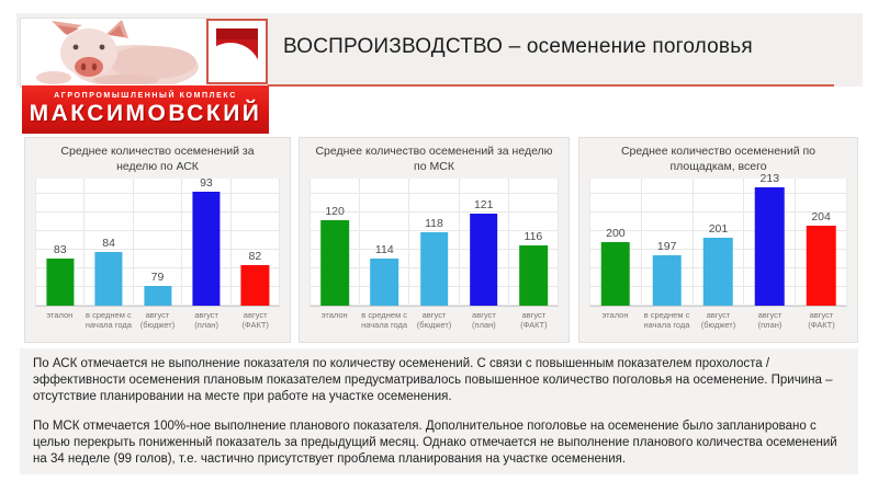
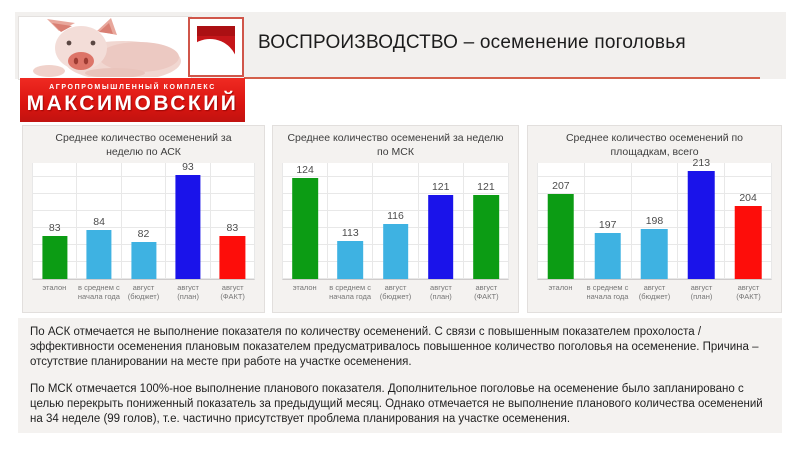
Среднее количество осеменений за неделю по АСК/август (бюджет): 79 -> 82
Среднее количество осеменений за неделю по АСК/август (ФАКТ): 82 -> 83
Среднее количество осеменений за неделю по МСК/эталон: 120 -> 124
Среднее количество осеменений за неделю по МСК/в среднем с начала года: 114 -> 113
Среднее количество осеменений за неделю по МСК/август (бюджет): 118 -> 116
Среднее количество осеменений за неделю по МСК/август (ФАКТ): 116 -> 121
Среднее количество осеменений по площадкам, всего/эталон: 200 -> 207
Среднее количество осеменений по площадкам, всего/август (бюджет): 201 -> 198
